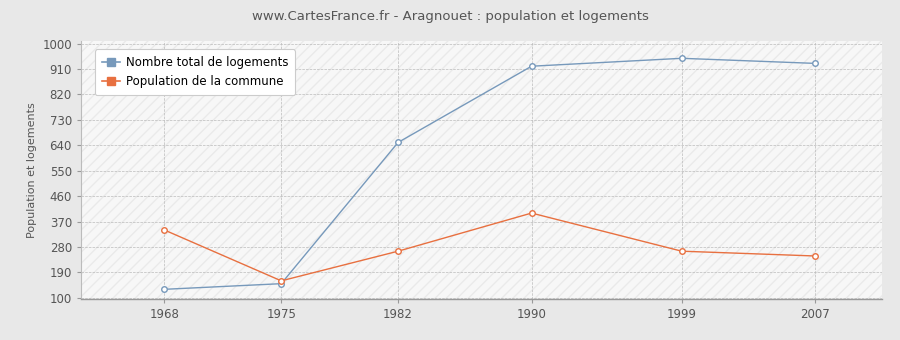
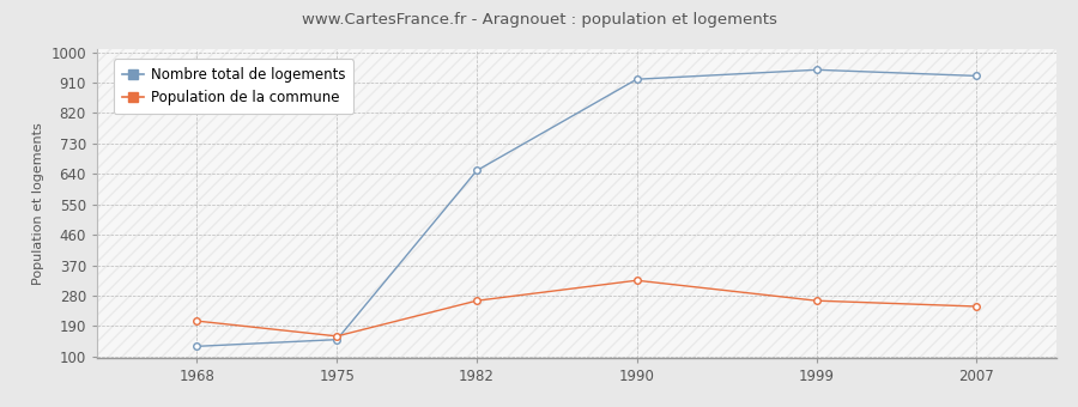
Population de la commune/1968: 340 -> 205
Population de la commune/1990: 400 -> 325
